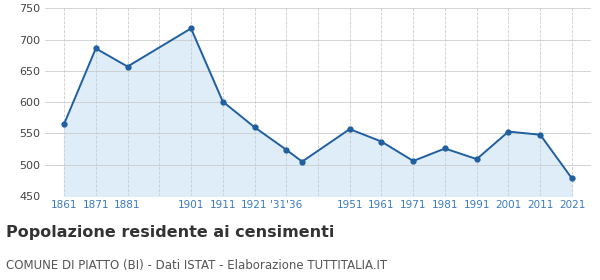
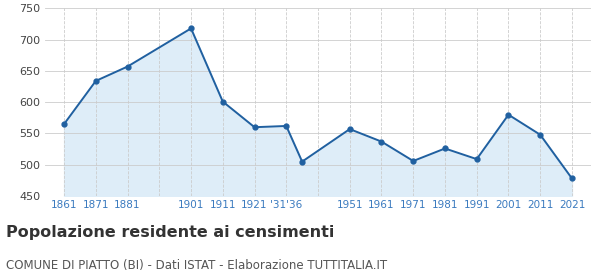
1871: 686 -> 634
'31'36: 524 -> 562
2001: 553 -> 580
